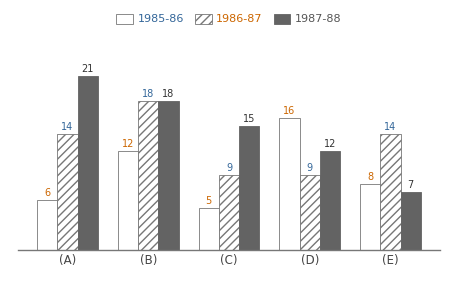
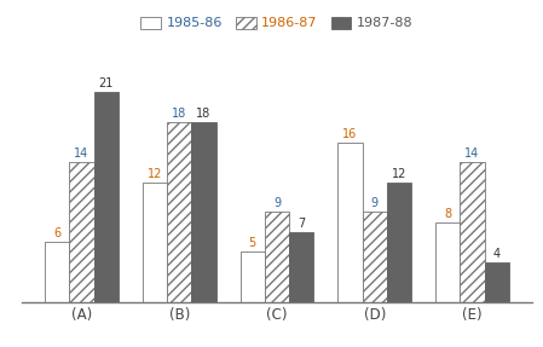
1987-88/(C): 15 -> 7
1987-88/(E): 7 -> 4
